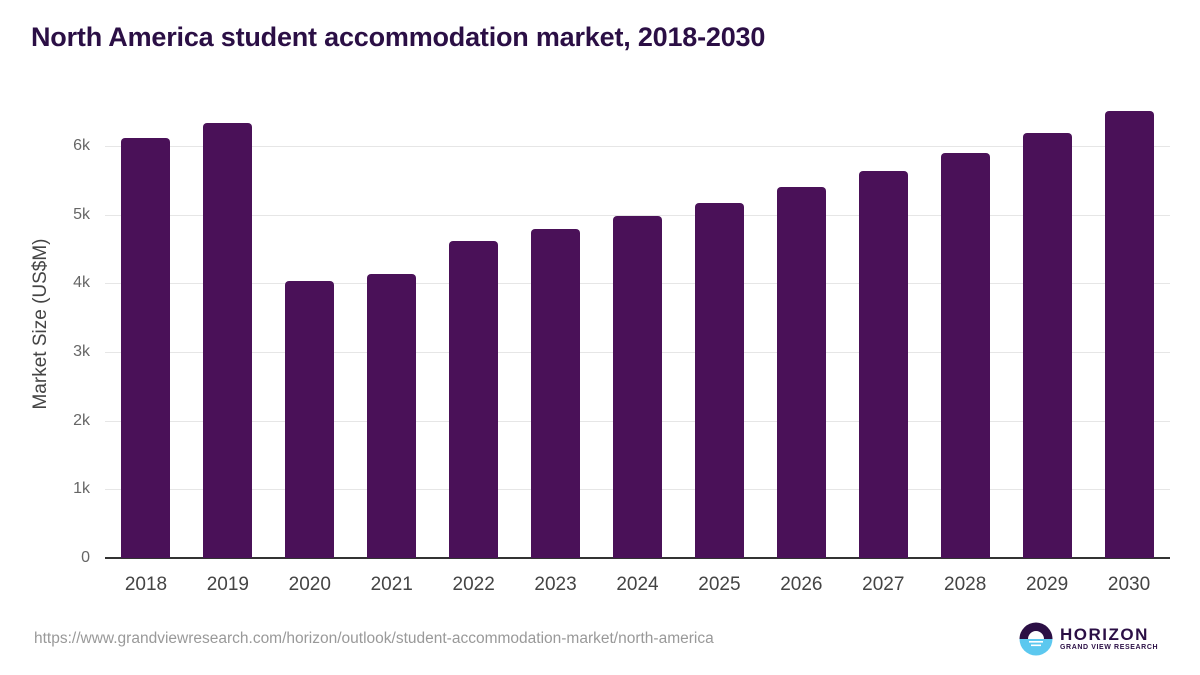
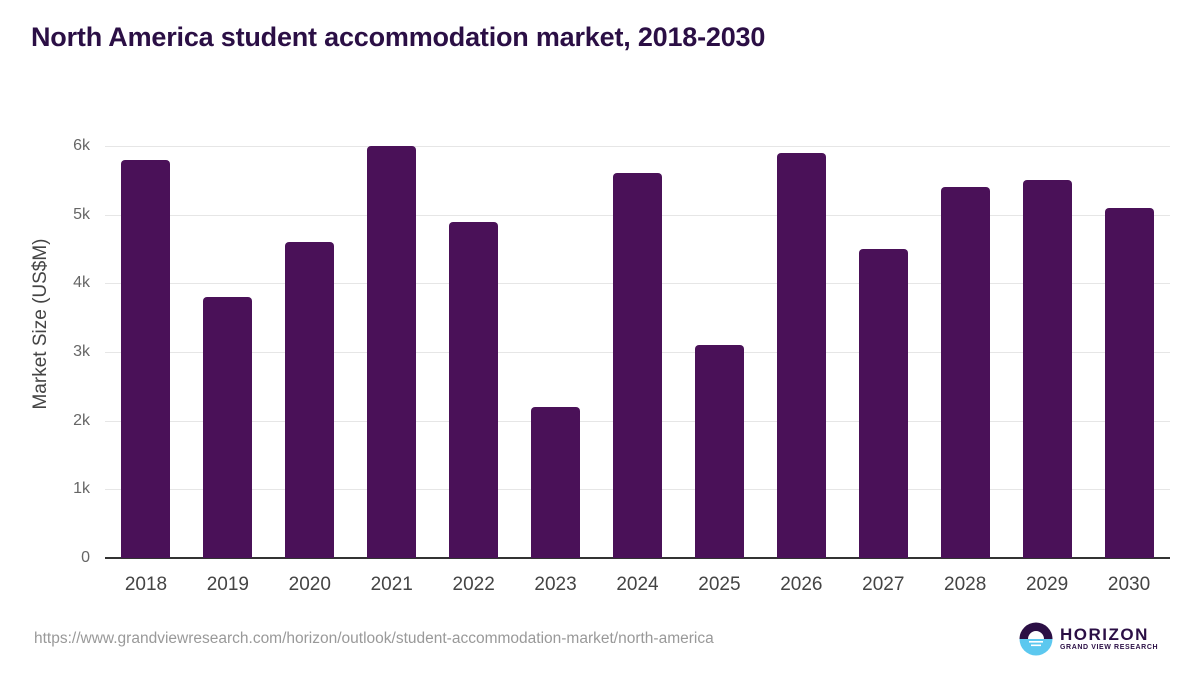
2018: 6.1k -> 5.8k
2019: 6.3k -> 3.8k
2020: 4.0k -> 4.6k
2021: 4.1k -> 6.0k
2022: 4.6k -> 4.9k
2023: 4.8k -> 2.2k
2024: 5.0k -> 5.6k
2025: 5.2k -> 3.1k
2026: 5.4k -> 5.9k
2027: 5.6k -> 4.5k
2028: 5.9k -> 5.4k
2029: 6.2k -> 5.5k
2030: 6.5k -> 5.1k
